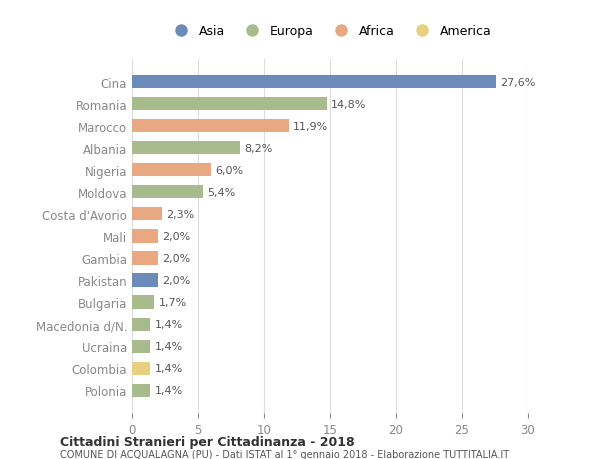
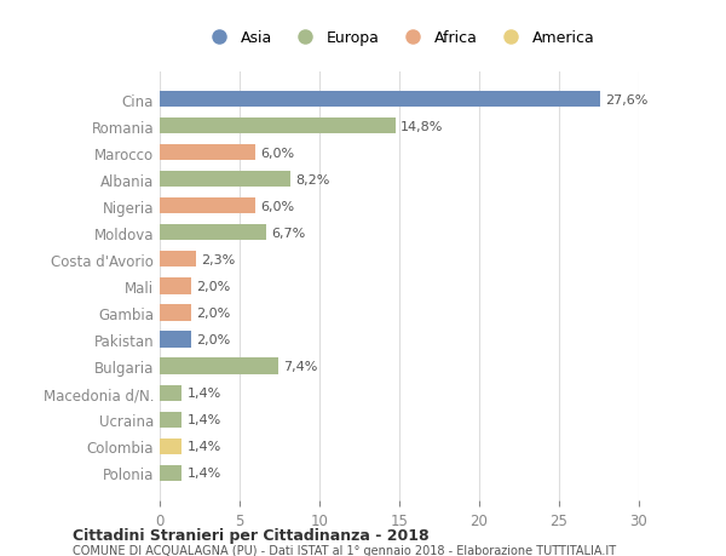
Marocco: 11,9% -> 6,0%
Moldova: 5,4% -> 6,7%
Bulgaria: 1,7% -> 7,4%
